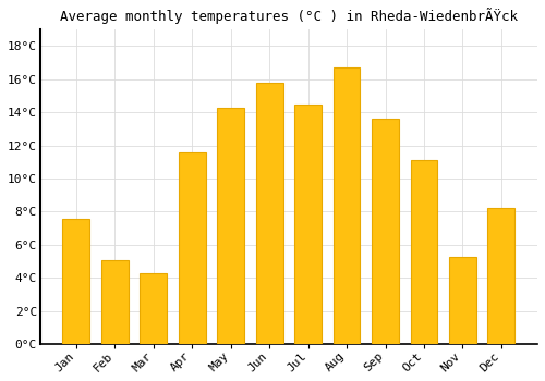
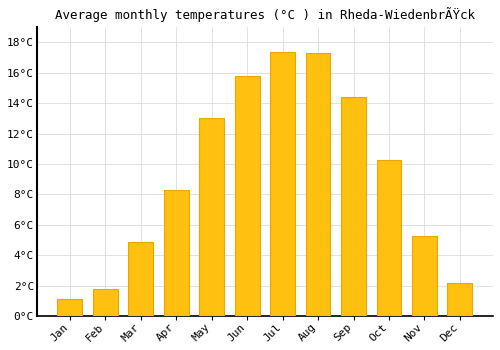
Jan: 7.6°C -> 1.1°C
Feb: 5.1°C -> 1.8°C
Mar: 4.3°C -> 4.9°C
Apr: 11.6°C -> 8.3°C
May: 14.3°C -> 13.0°C
Jul: 14.5°C -> 17.4°C
Aug: 16.7°C -> 17.3°C
Sep: 13.6°C -> 14.4°C
Oct: 11.1°C -> 10.3°C
Dec: 8.2°C -> 2.2°C
